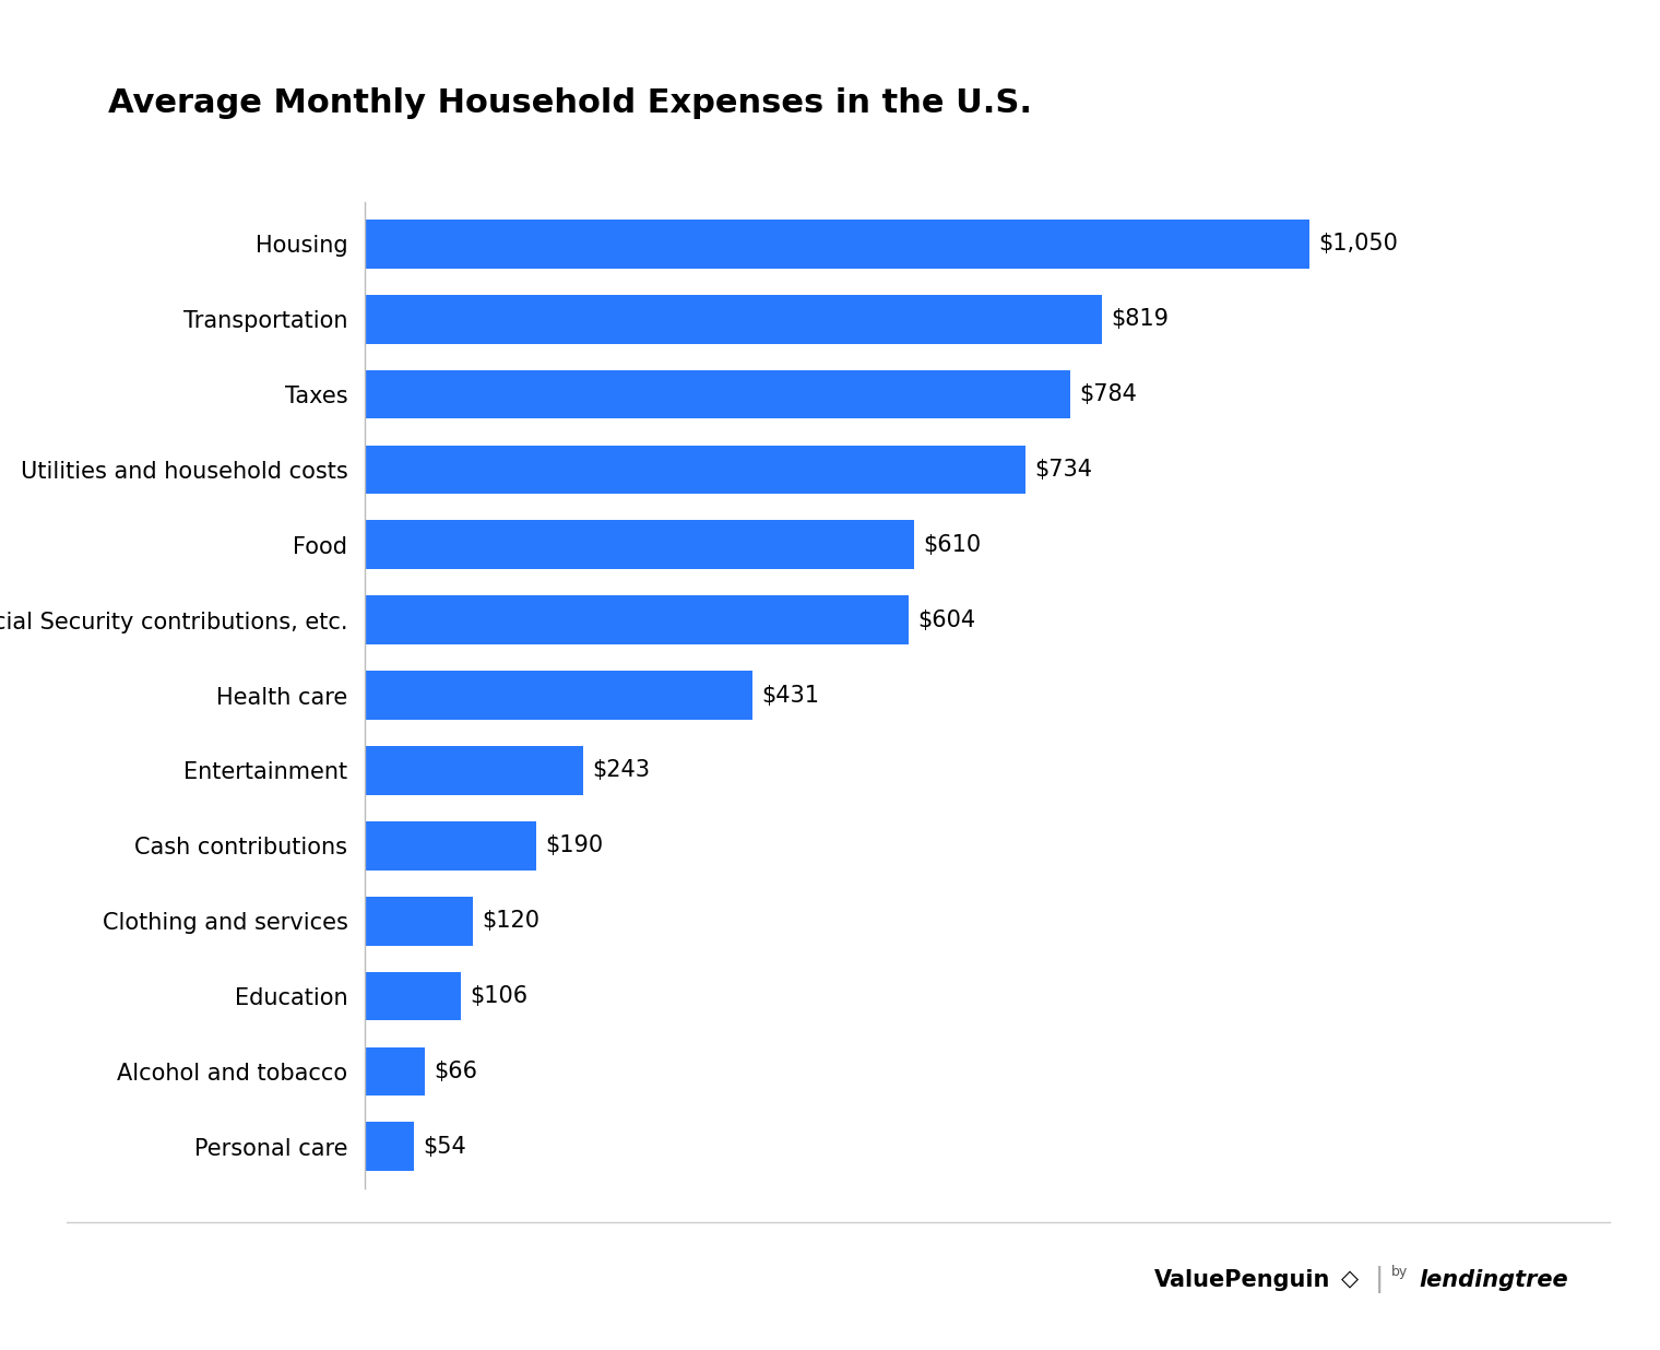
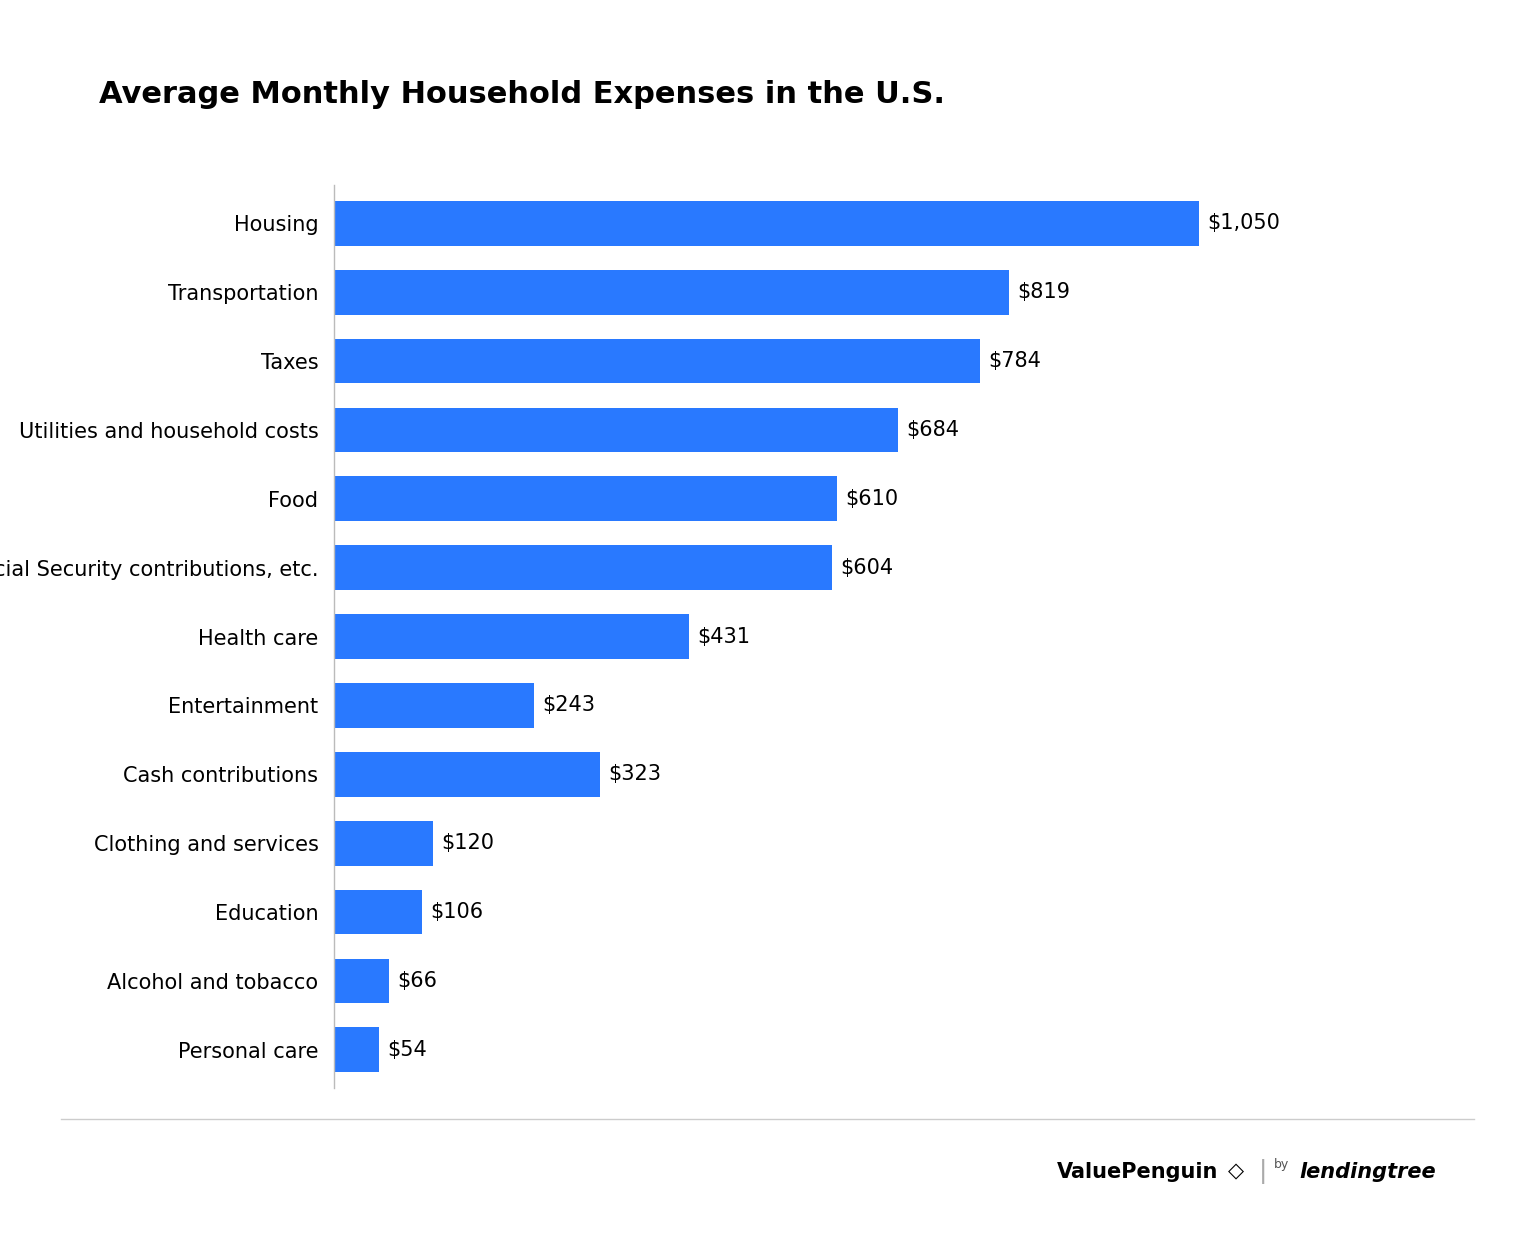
Utilities and household costs: $734 -> $684
Cash contributions: $190 -> $323
